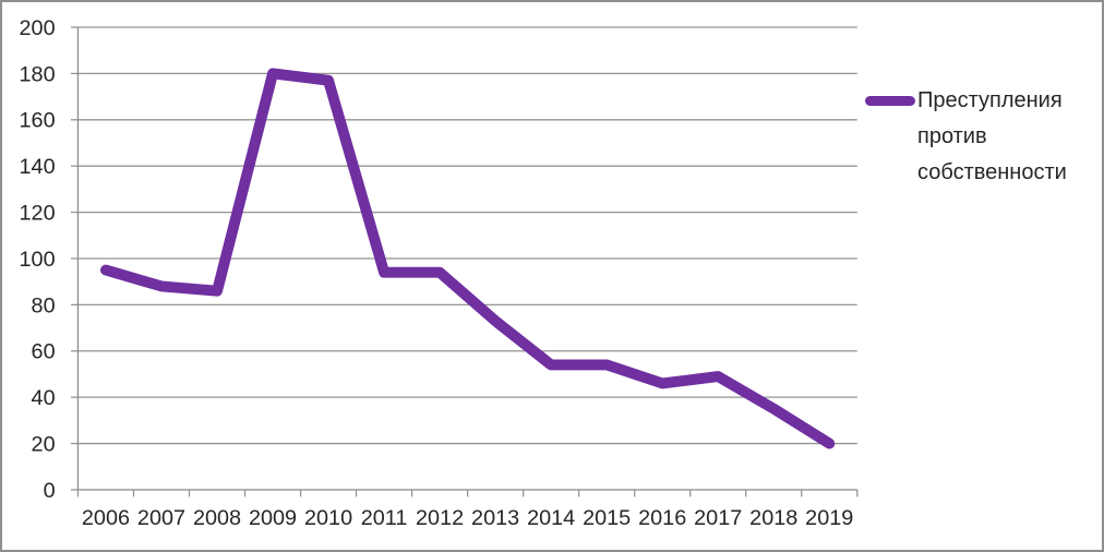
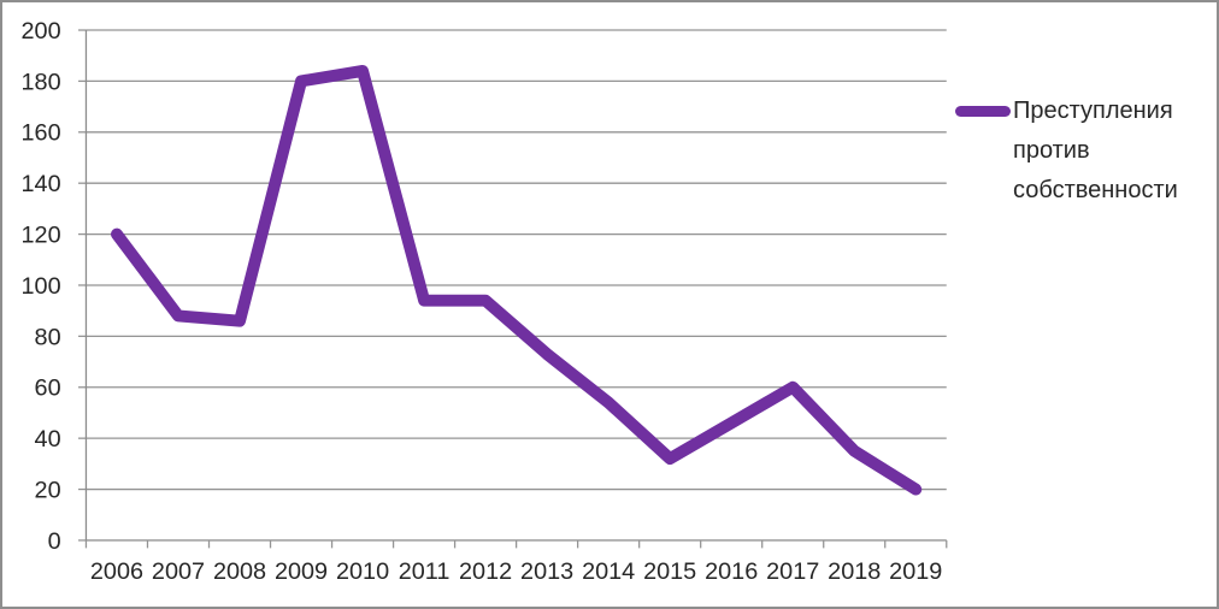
2006: 95 -> 120
2010: 177 -> 184
2015: 54 -> 32
2017: 49 -> 60
